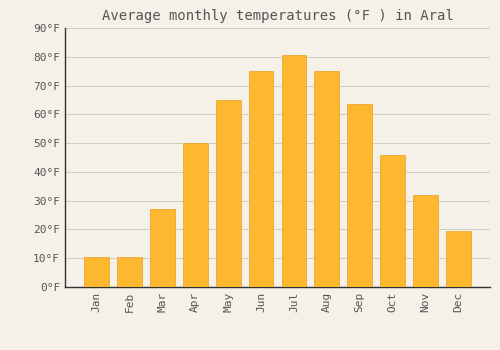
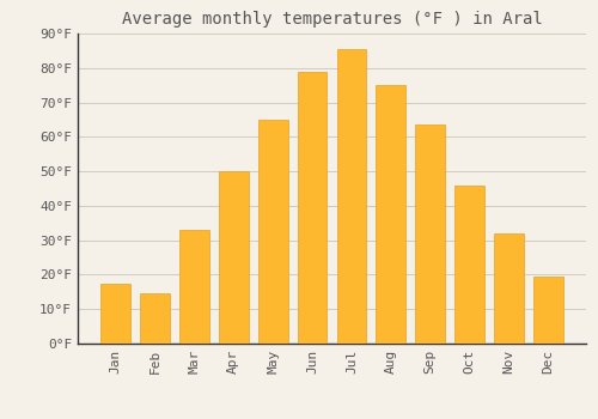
Jan: 10.5°F -> 17.5°F
Feb: 10.5°F -> 14.5°F
Mar: 27.0°F -> 33.0°F
Jun: 75.0°F -> 79.0°F
Jul: 80.5°F -> 85.5°F
